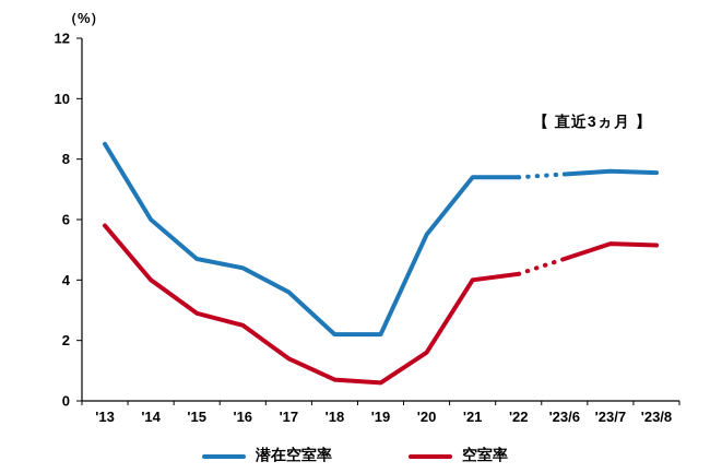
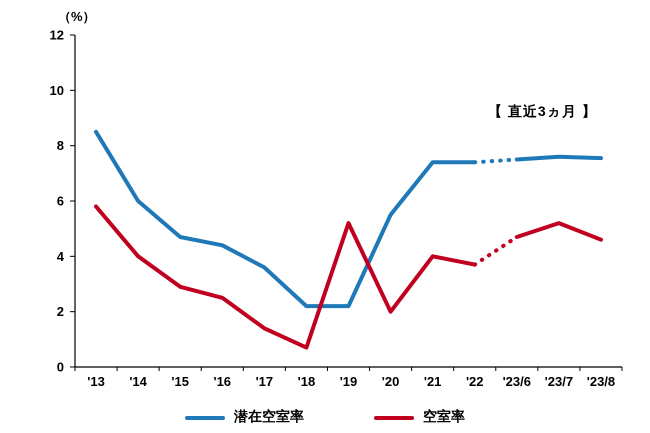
空室率/'19: 0.6 -> 5.2
空室率/'20: 1.6 -> 2.0
空室率/'22: 4.2 -> 3.7
空室率/'23/8: 5.2 -> 4.6
